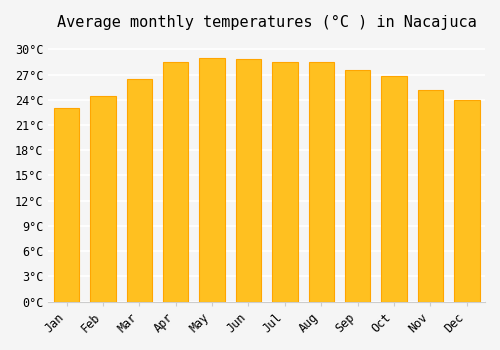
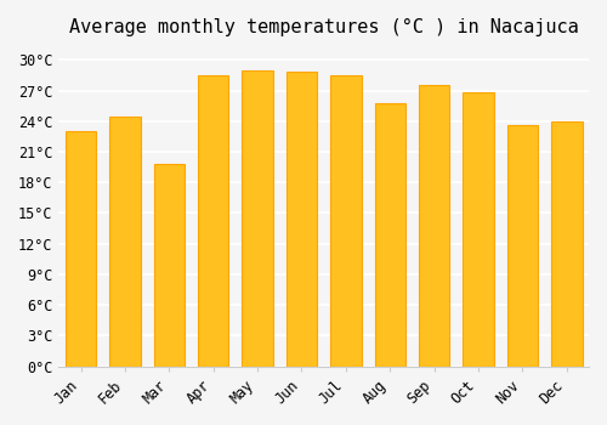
Mar: 26.5°C -> 19.8°C
Aug: 28.5°C -> 25.8°C
Nov: 25.2°C -> 23.6°C
